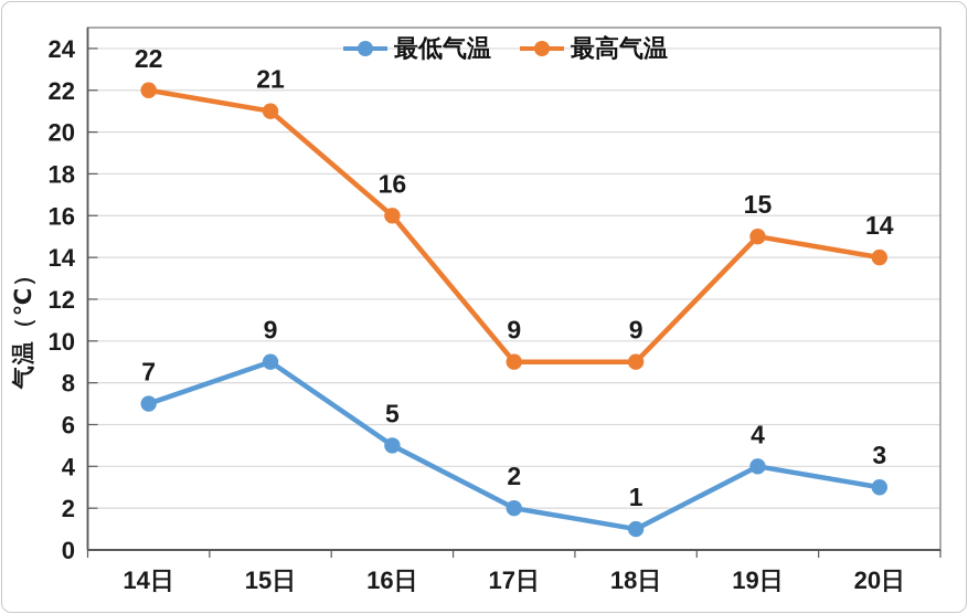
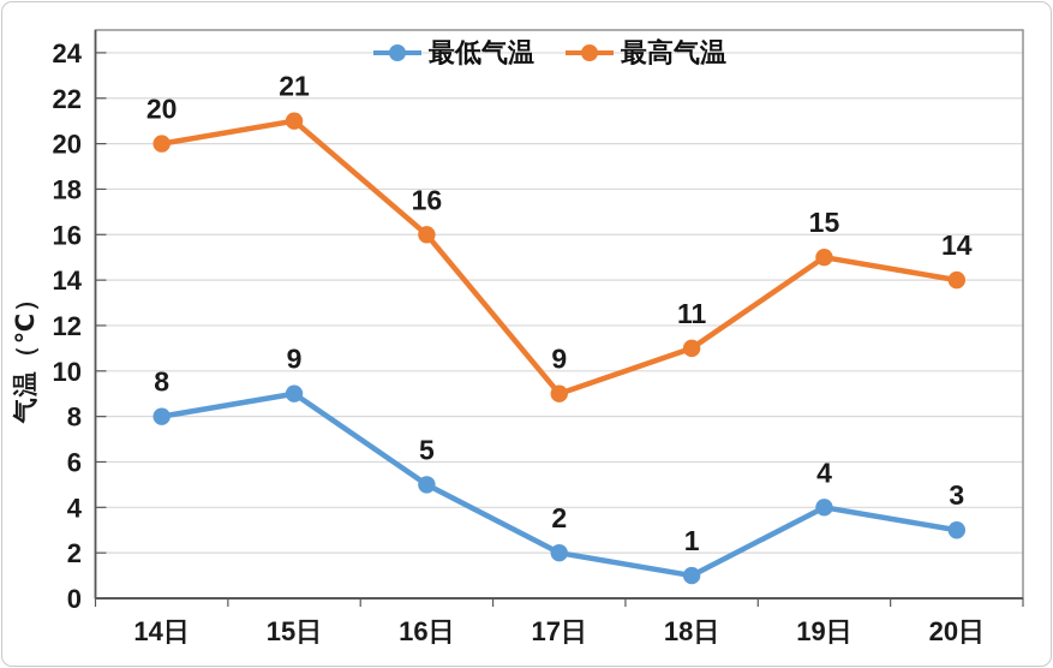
最低气温/14日: 7 -> 8
最高气温/14日: 22 -> 20
最高气温/18日: 9 -> 11
